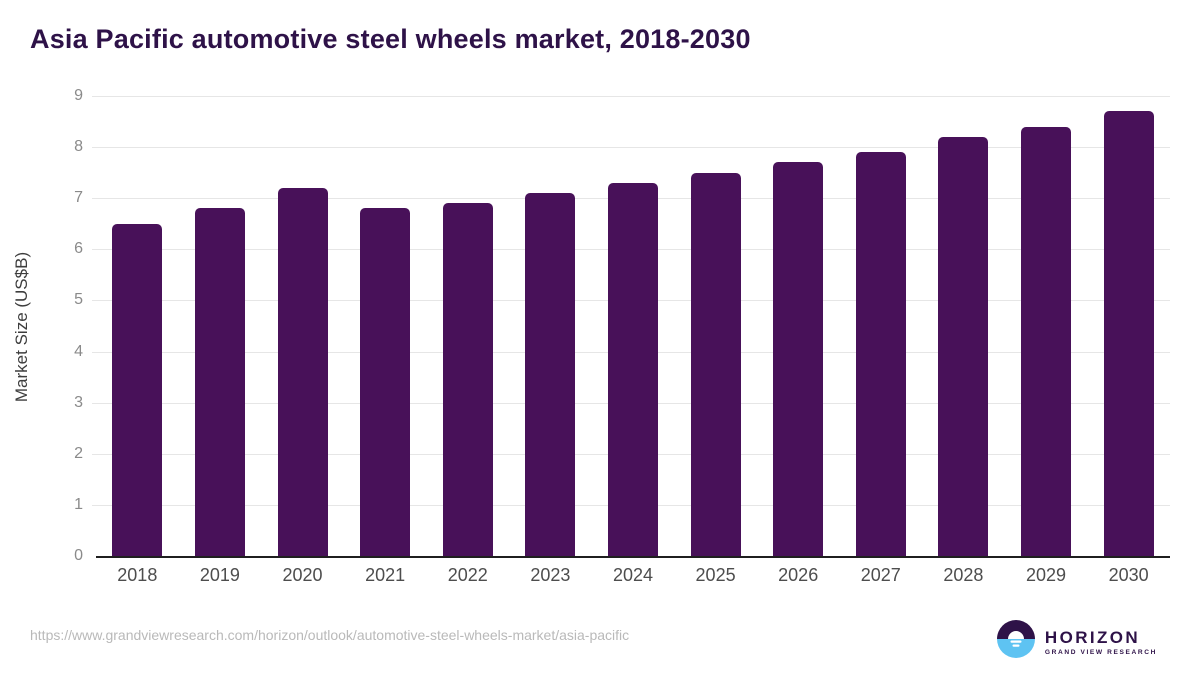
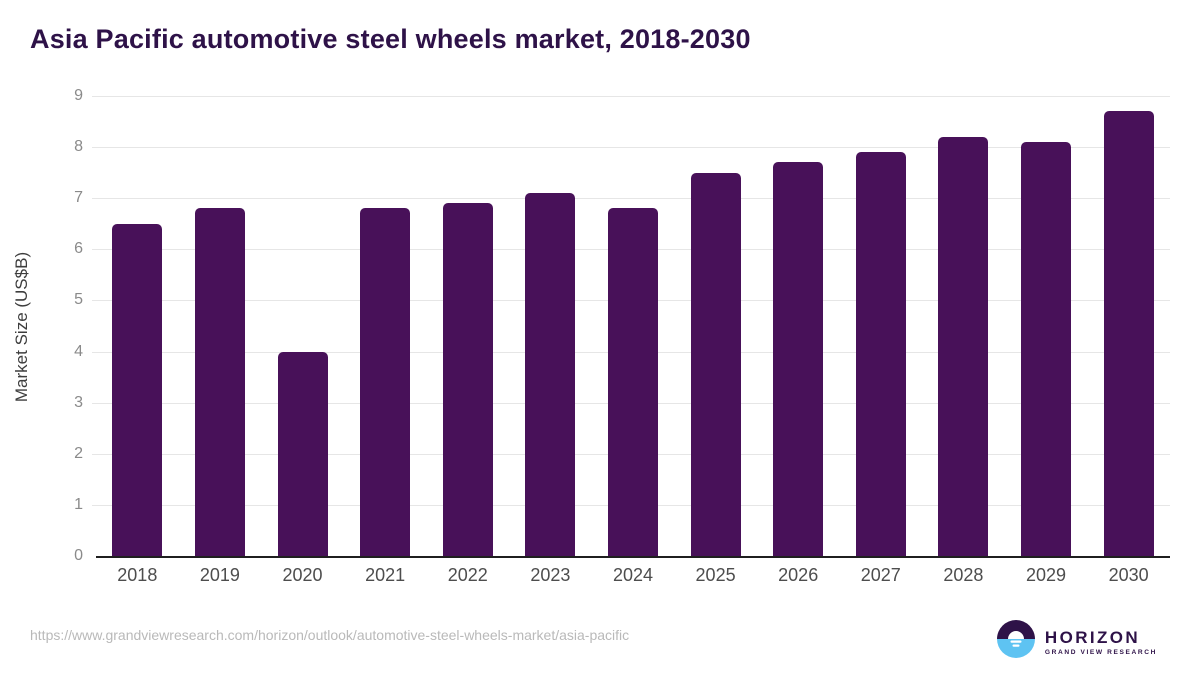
2020: 7.2 -> 4.0
2024: 7.3 -> 6.8
2029: 8.4 -> 8.1
